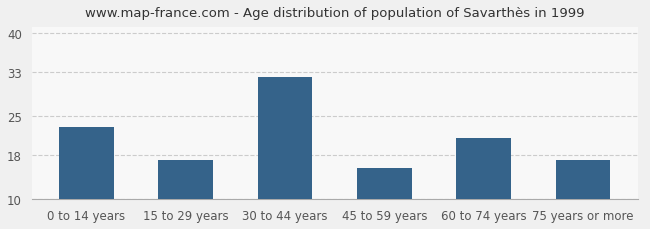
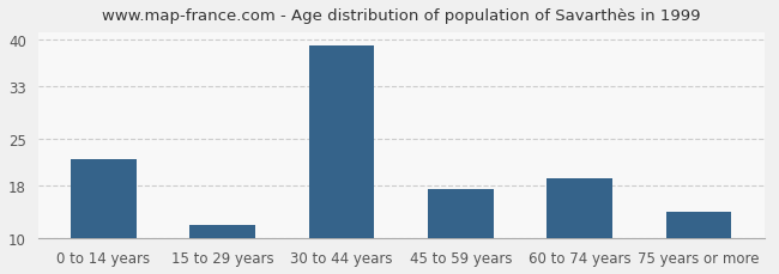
0 to 14 years: 23.0 -> 22.0
15 to 29 years: 17.0 -> 12.0
30 to 44 years: 32.0 -> 39.0
45 to 59 years: 15.6 -> 17.5
60 to 74 years: 21.0 -> 19.0
75 years or more: 17.0 -> 14.0
